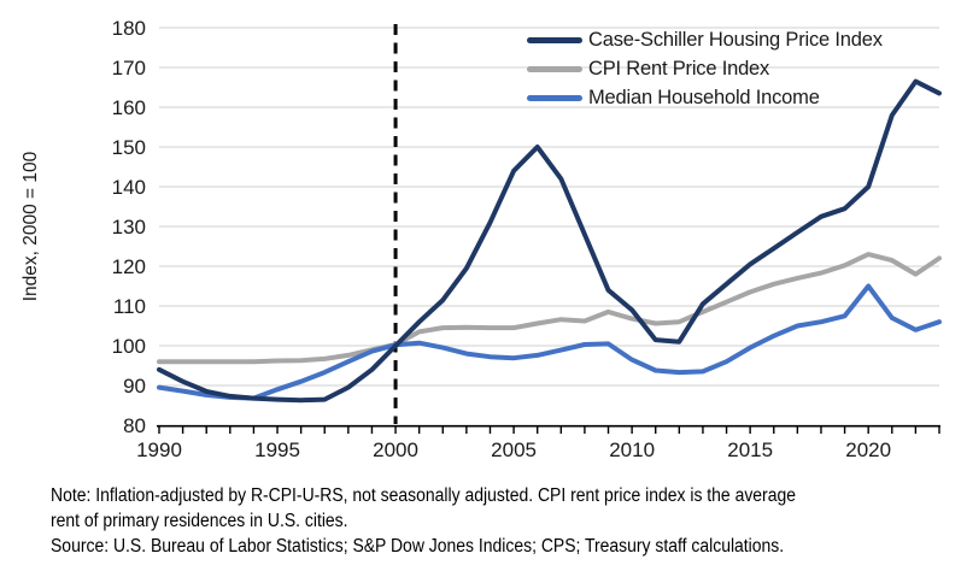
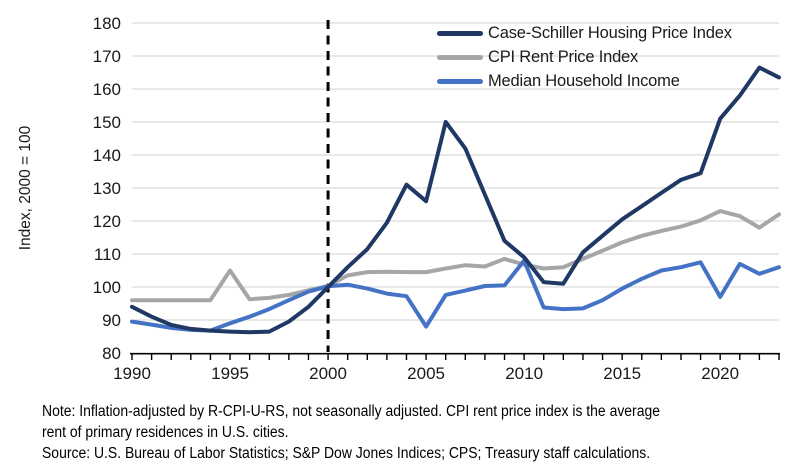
CPI Rent Price Index/1995: 96 -> 105
Case-Schiller Housing Price Index/2005: 144 -> 126
Median Household Income/2005: 97 -> 88
Median Household Income/2010: 96 -> 108
Case-Schiller Housing Price Index/2020: 140 -> 151
Median Household Income/2020: 115 -> 97
